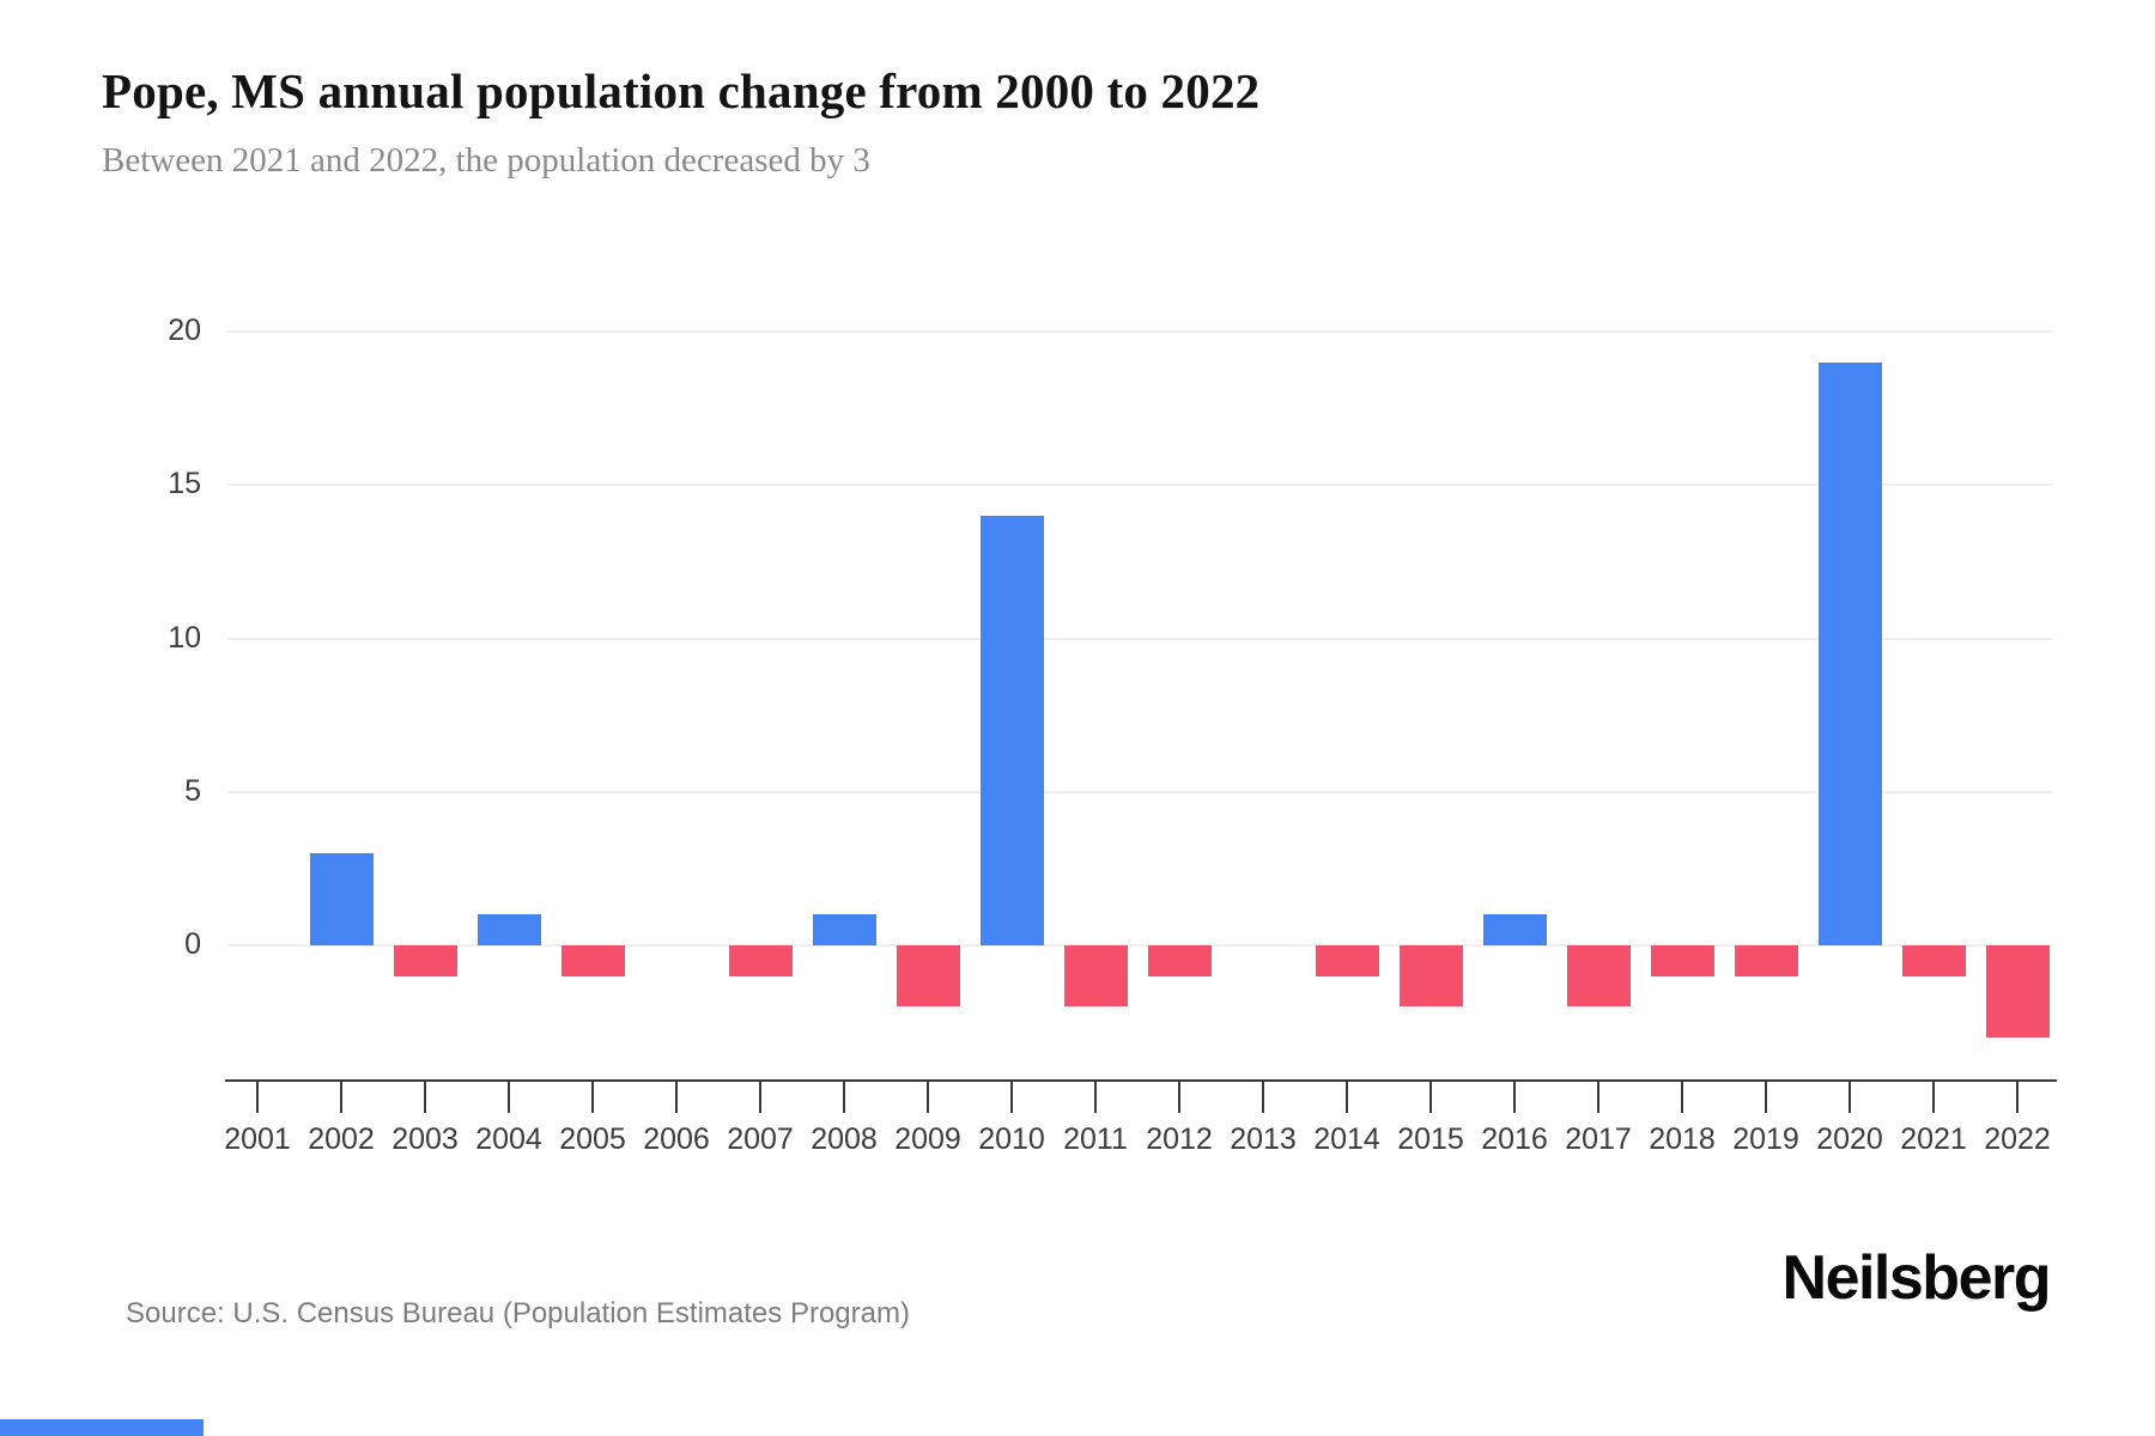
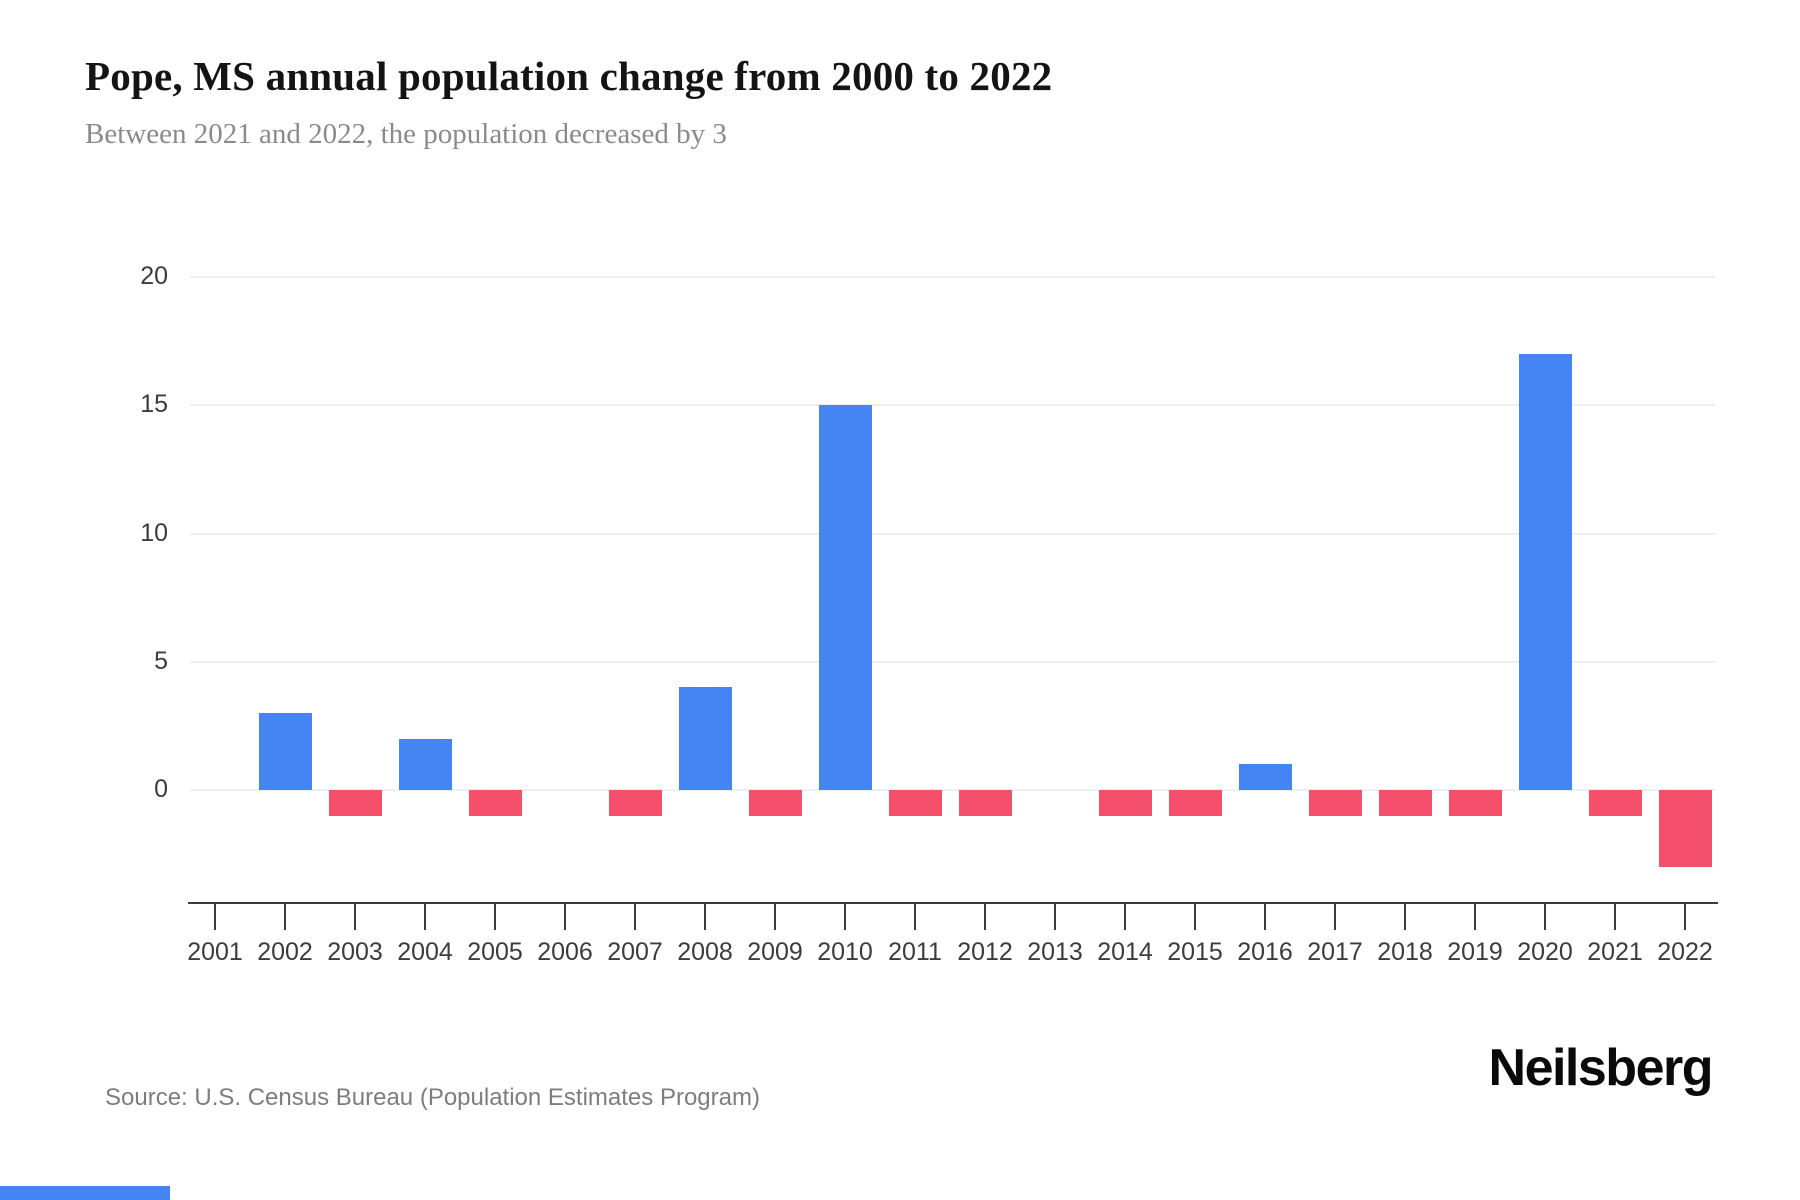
2004: 1 -> 2
2008: 1 -> 4
2009: -2 -> -1
2010: 14 -> 15
2011: -2 -> -1
2015: -2 -> -1
2017: -2 -> -1
2020: 19 -> 17
